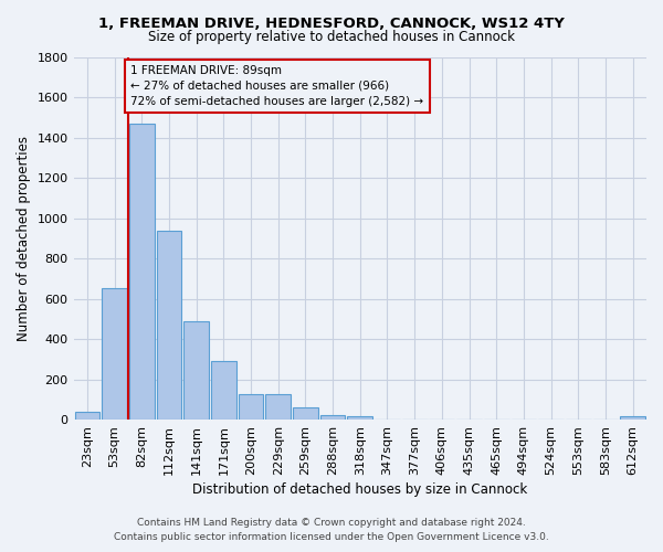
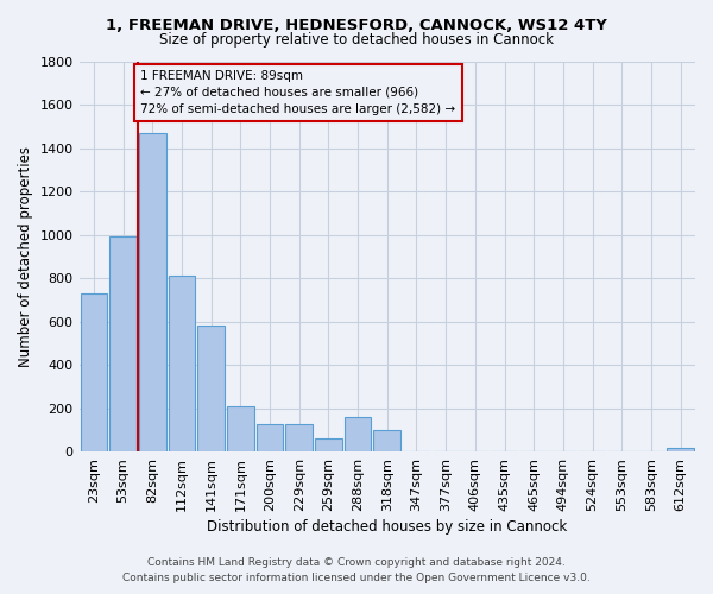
23sqm: 40 -> 730
53sqm: 650 -> 990
112sqm: 940 -> 810
141sqm: 490 -> 580
171sqm: 290 -> 210
288sqm: 20 -> 160
318sqm: 20 -> 100
